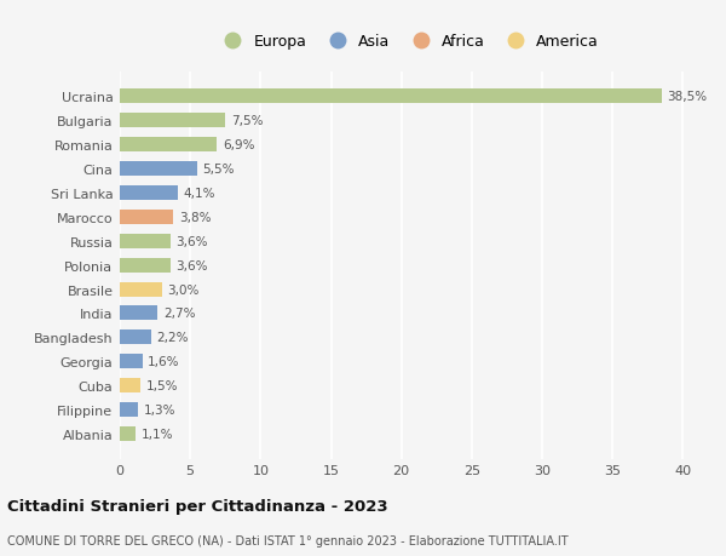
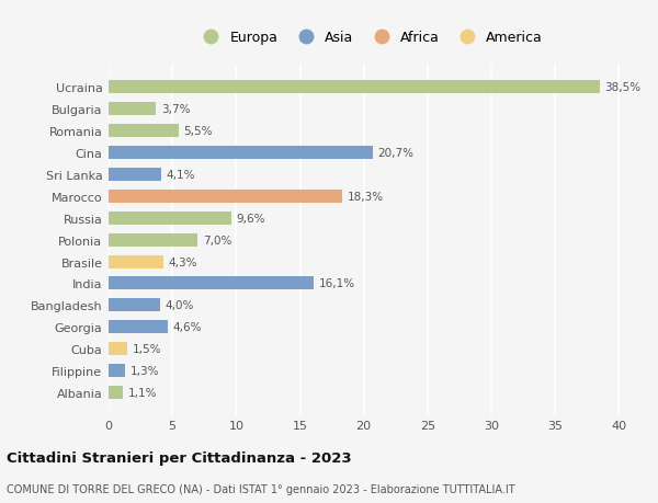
Bulgaria: 7,5% -> 3,7%
Romania: 6,9% -> 5,5%
Cina: 5,5% -> 20,7%
Marocco: 3,8% -> 18,3%
Russia: 3,6% -> 9,6%
Polonia: 3,6% -> 7,0%
Brasile: 3,0% -> 4,3%
India: 2,7% -> 16,1%
Bangladesh: 2,2% -> 4,0%
Georgia: 1,6% -> 4,6%
